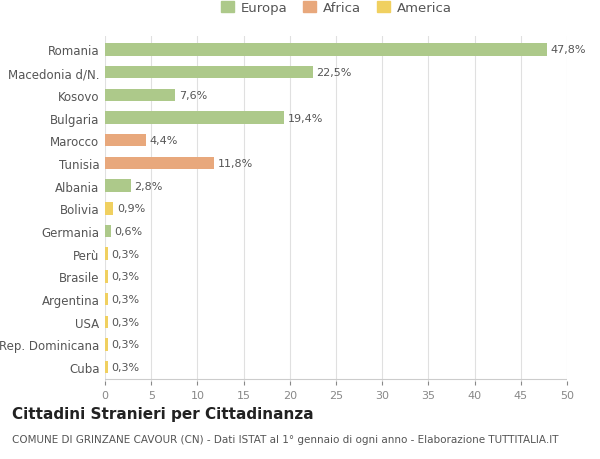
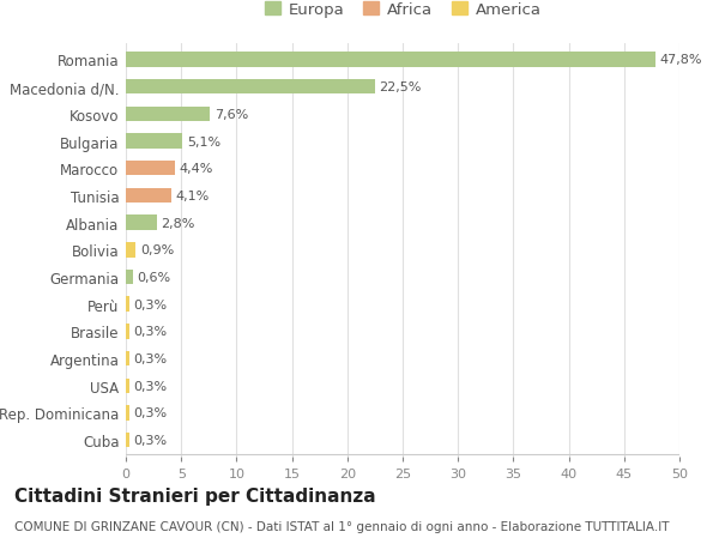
Bulgaria: 19,4% -> 5,1%
Tunisia: 11,8% -> 4,1%
